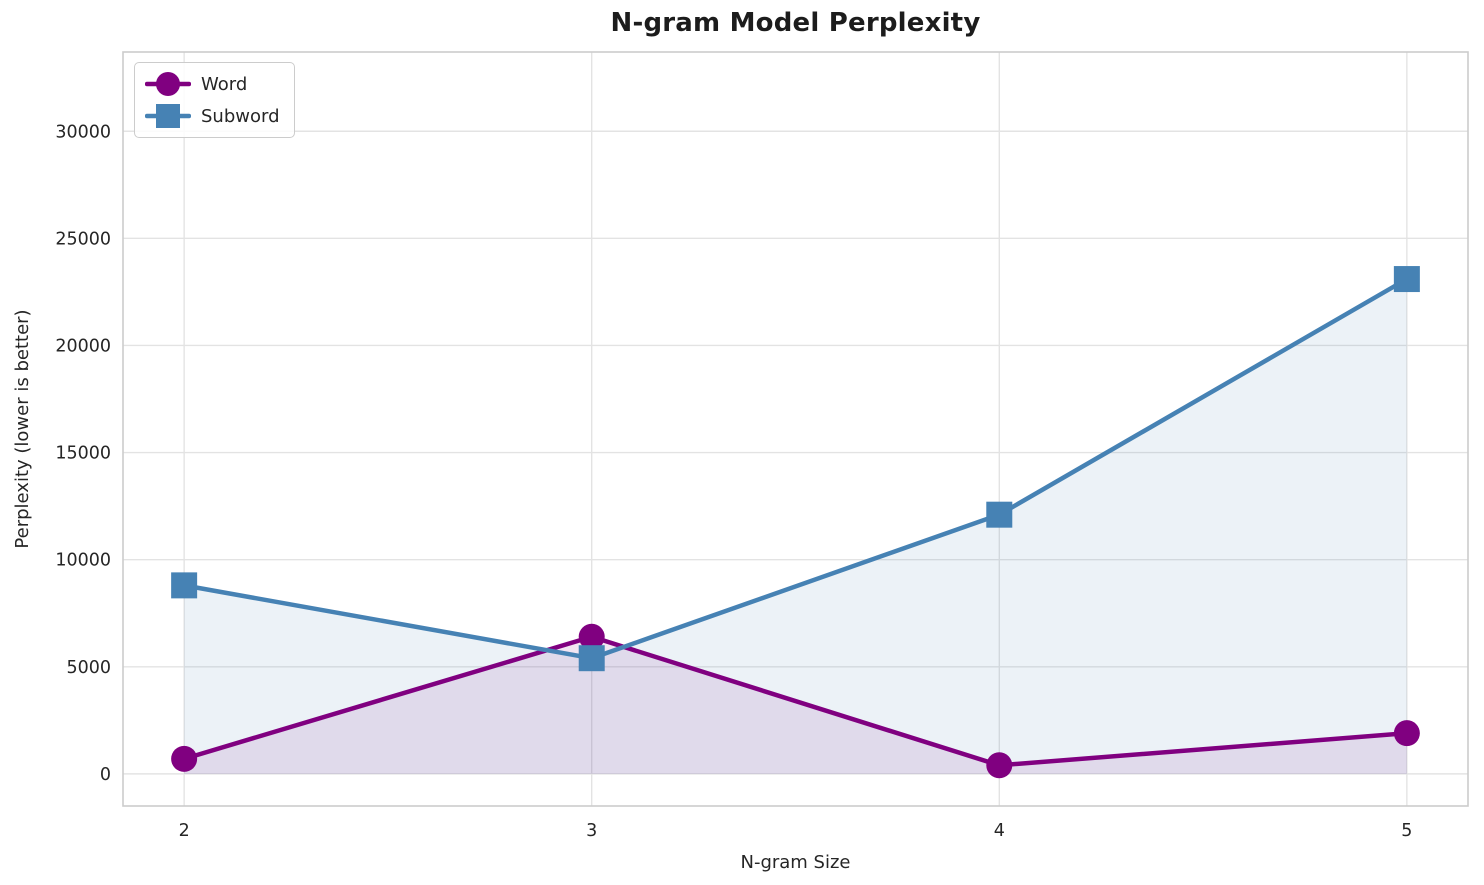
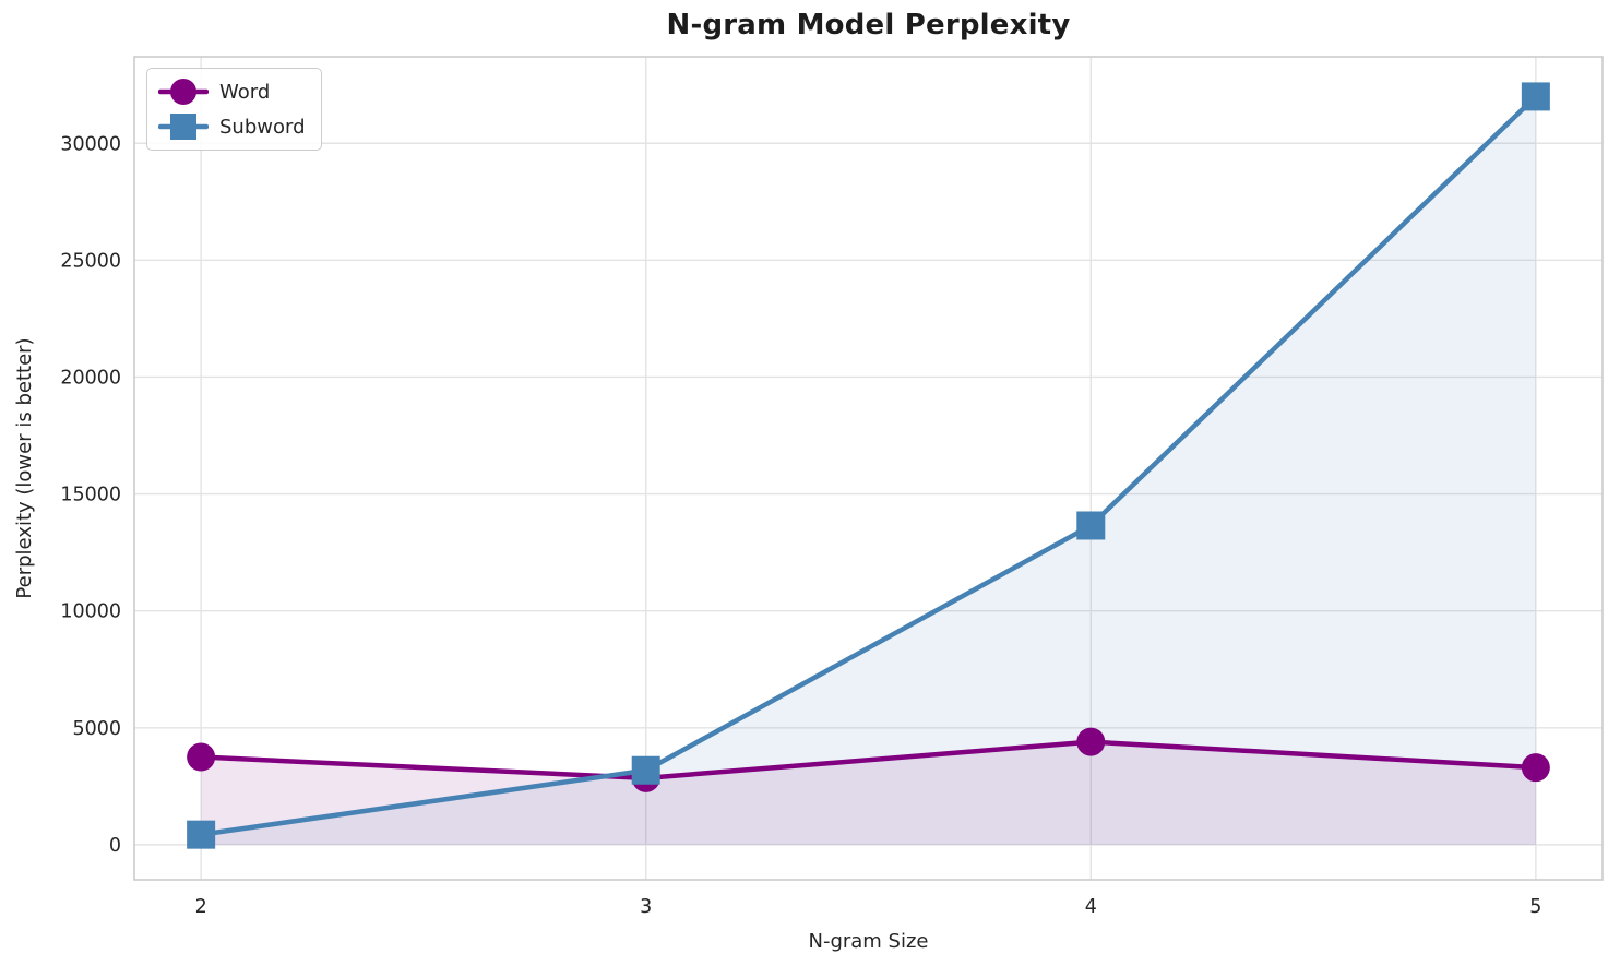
Word/2: 700 -> 3800
Subword/2: 8800 -> 400
Word/3: 6400 -> 2800
Subword/3: 5400 -> 3200
Word/4: 400 -> 4400
Subword/4: 12100 -> 13600
Word/5: 1900 -> 3300
Subword/5: 23100 -> 32000
